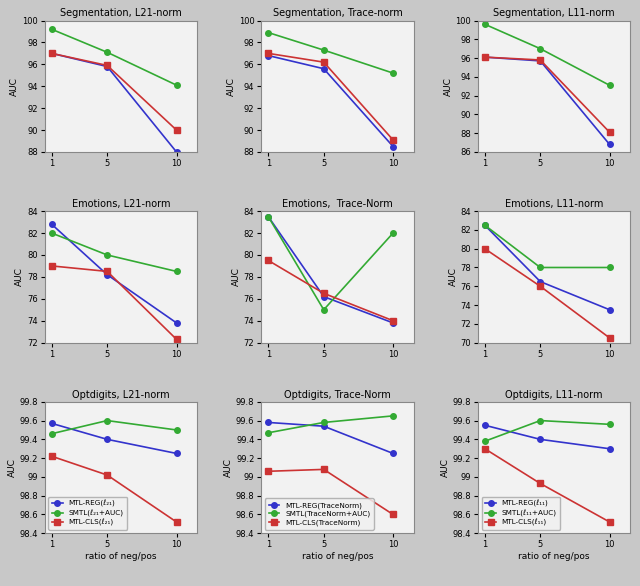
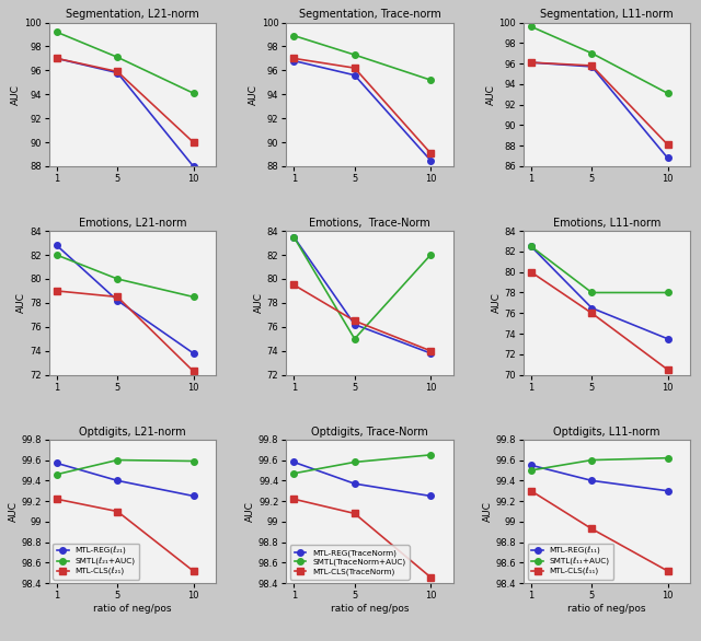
Optdigits, L21-norm/MTL-CLS(ℓ₂₁)/5: 99.02 -> 99.10
Optdigits, L21-norm/SMTL(ℓ₂₁+AUC)/10: 99.50 -> 99.59
Optdigits, Trace-Norm/MTL-CLS(TraceNorm)/1: 99.06 -> 99.22
Optdigits, Trace-Norm/MTL-REG(TraceNorm)/5: 99.54 -> 99.37
Optdigits, Trace-Norm/MTL-CLS(TraceNorm)/10: 98.60 -> 98.46
Optdigits, L11-norm/SMTL(ℓ₁₁+AUC)/1: 99.38 -> 99.50
Optdigits, L11-norm/SMTL(ℓ₁₁+AUC)/10: 99.56 -> 99.62
